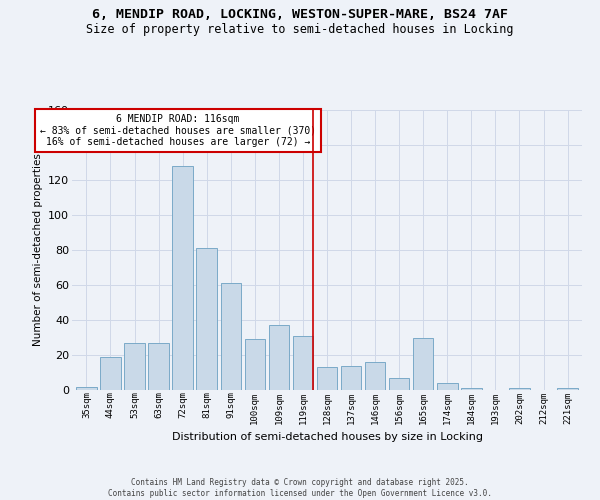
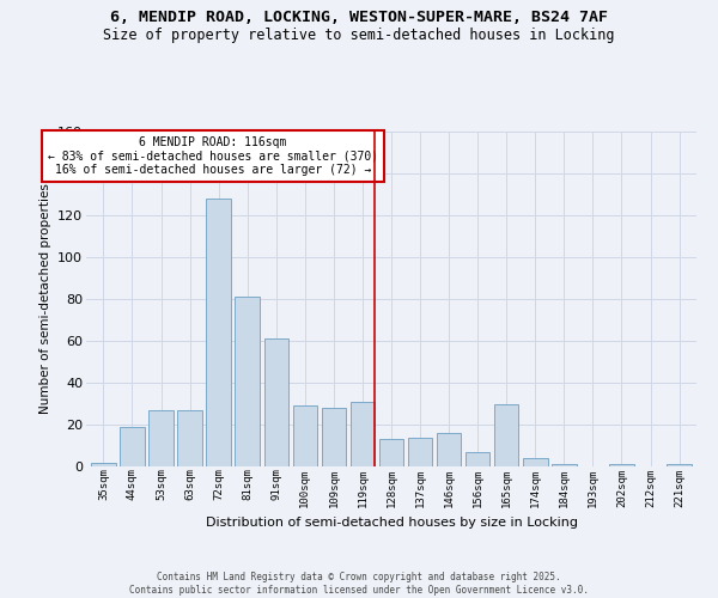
109sqm: 37 -> 28
